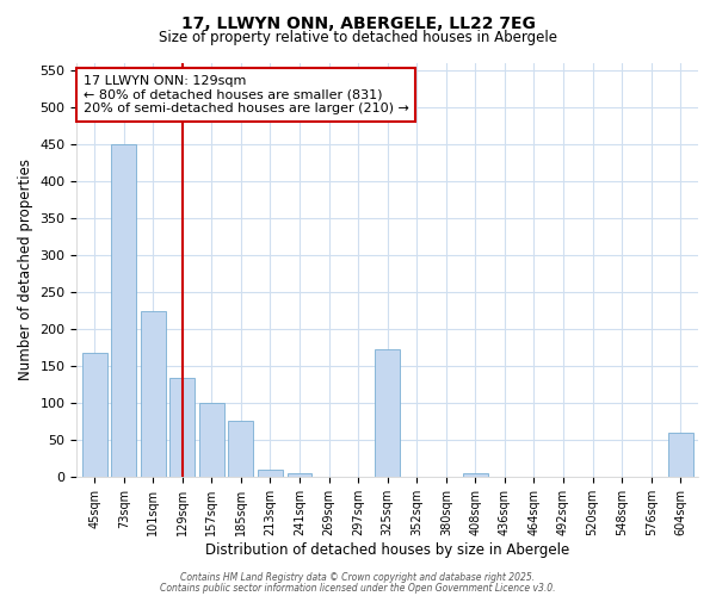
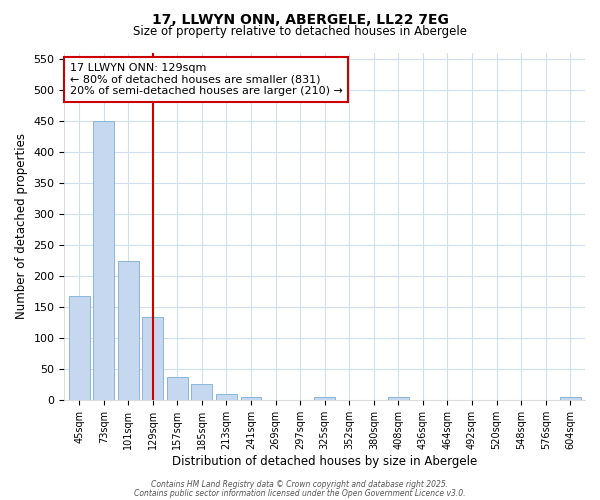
157sqm: 100 -> 37
185sqm: 76 -> 26
325sqm: 172 -> 4
604sqm: 60 -> 4
